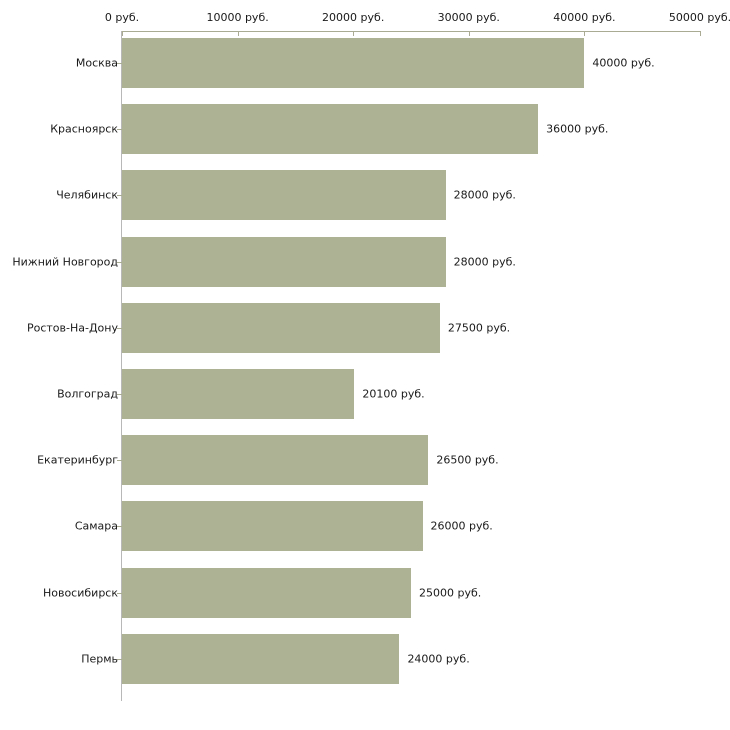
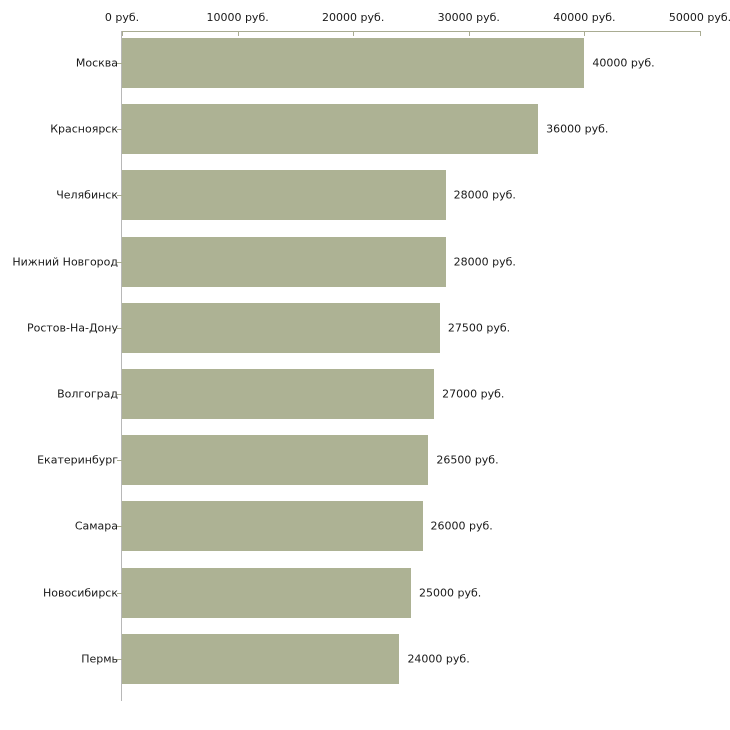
Волгоград: 20100 -> 27000
